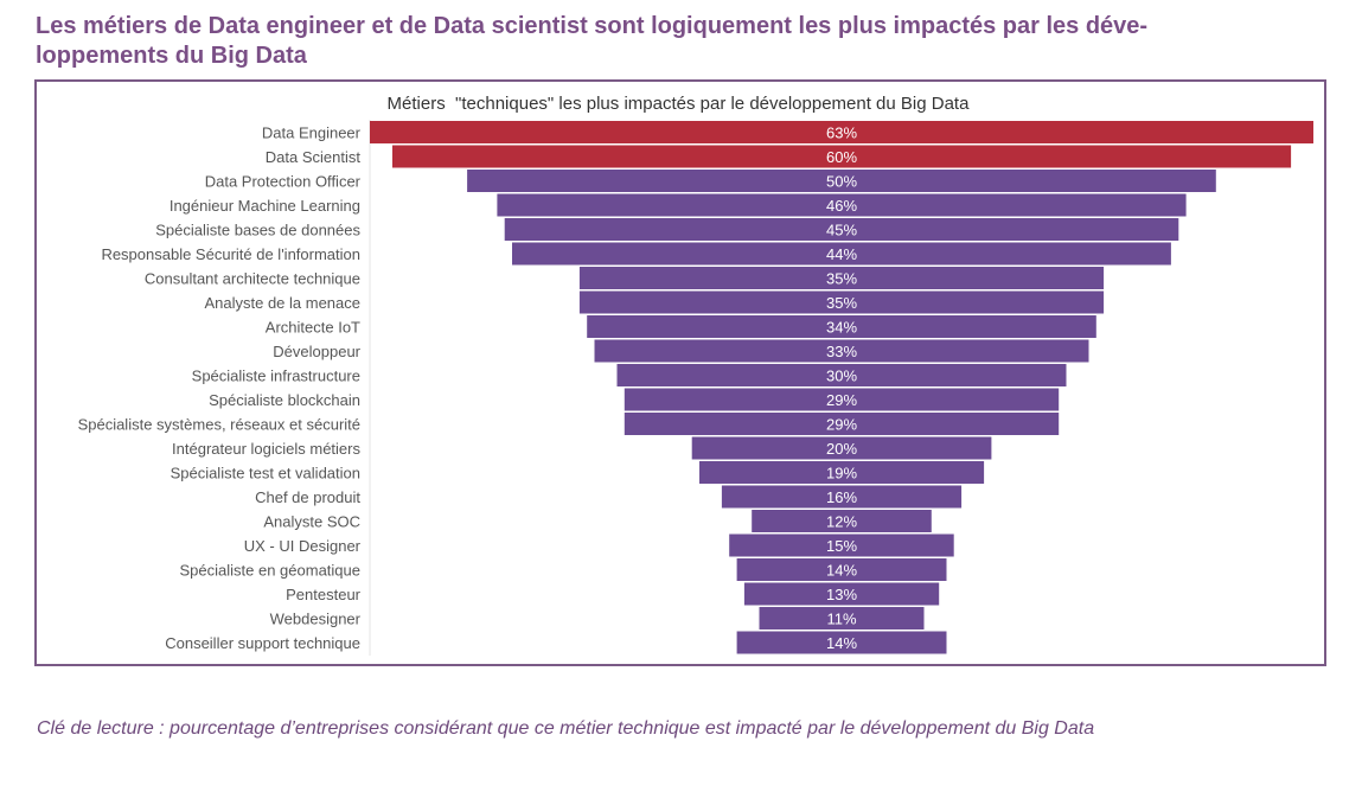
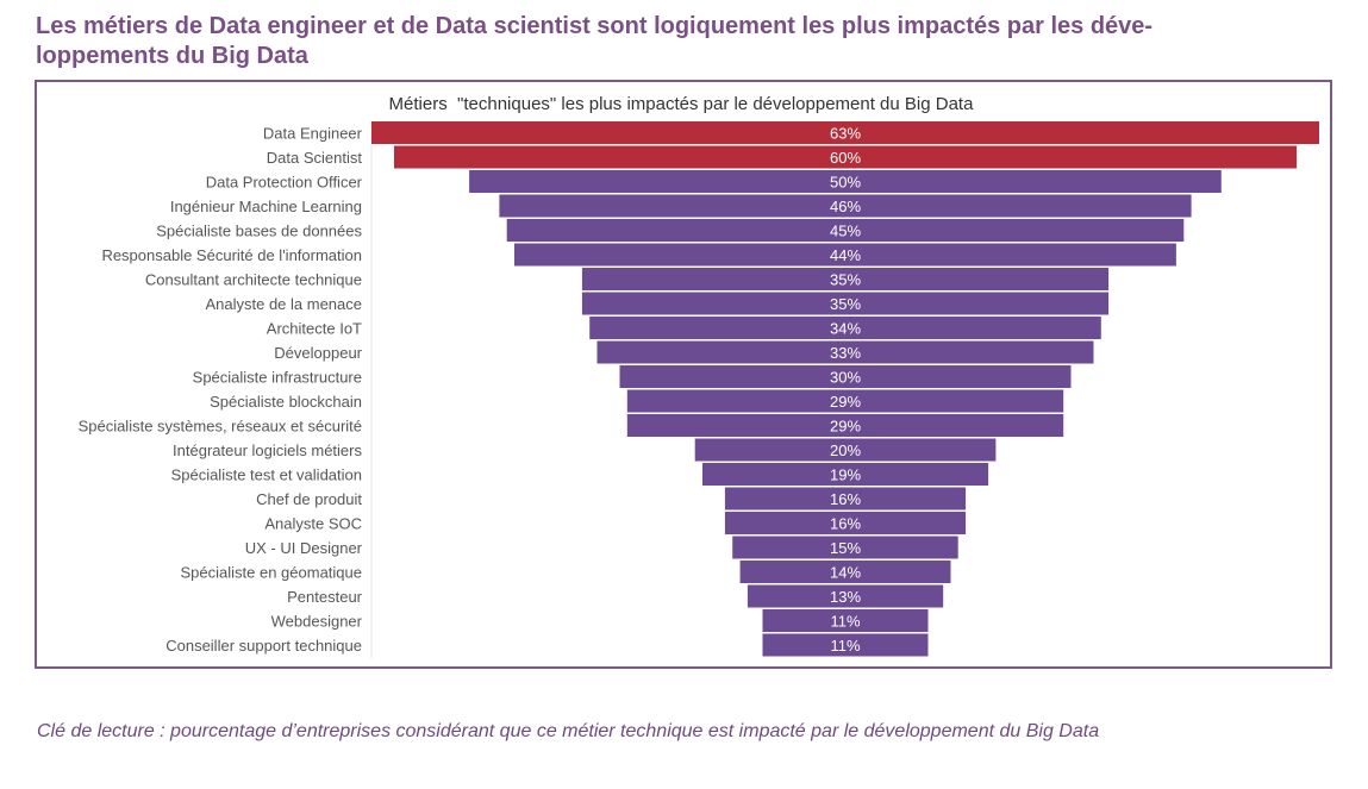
Analyste SOC: 12% -> 16%
Conseiller support technique: 14% -> 11%
